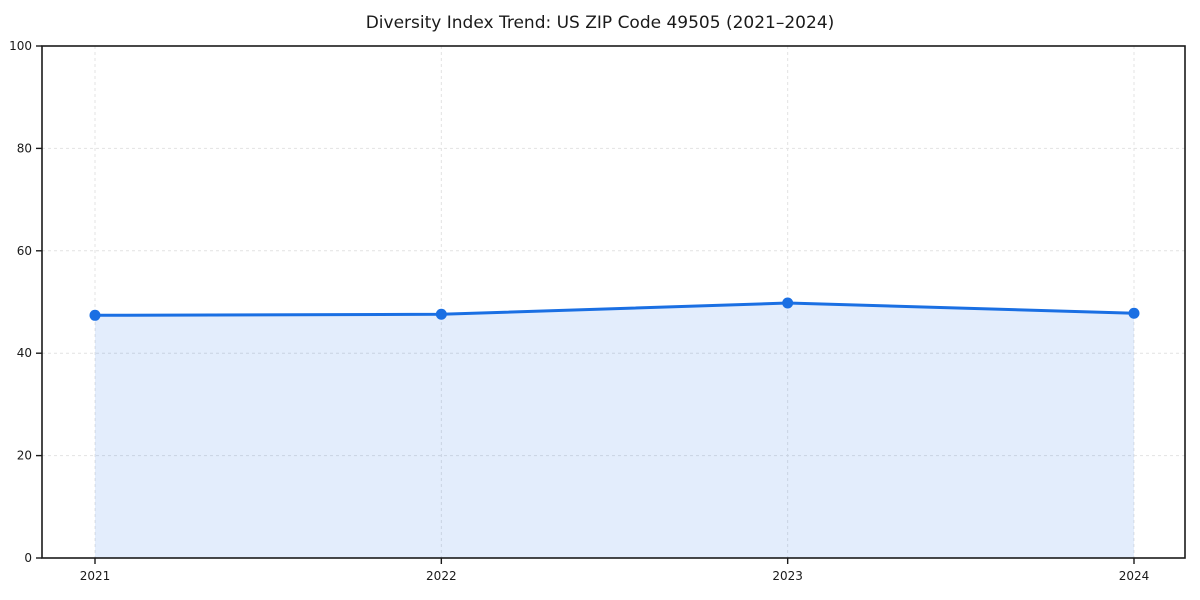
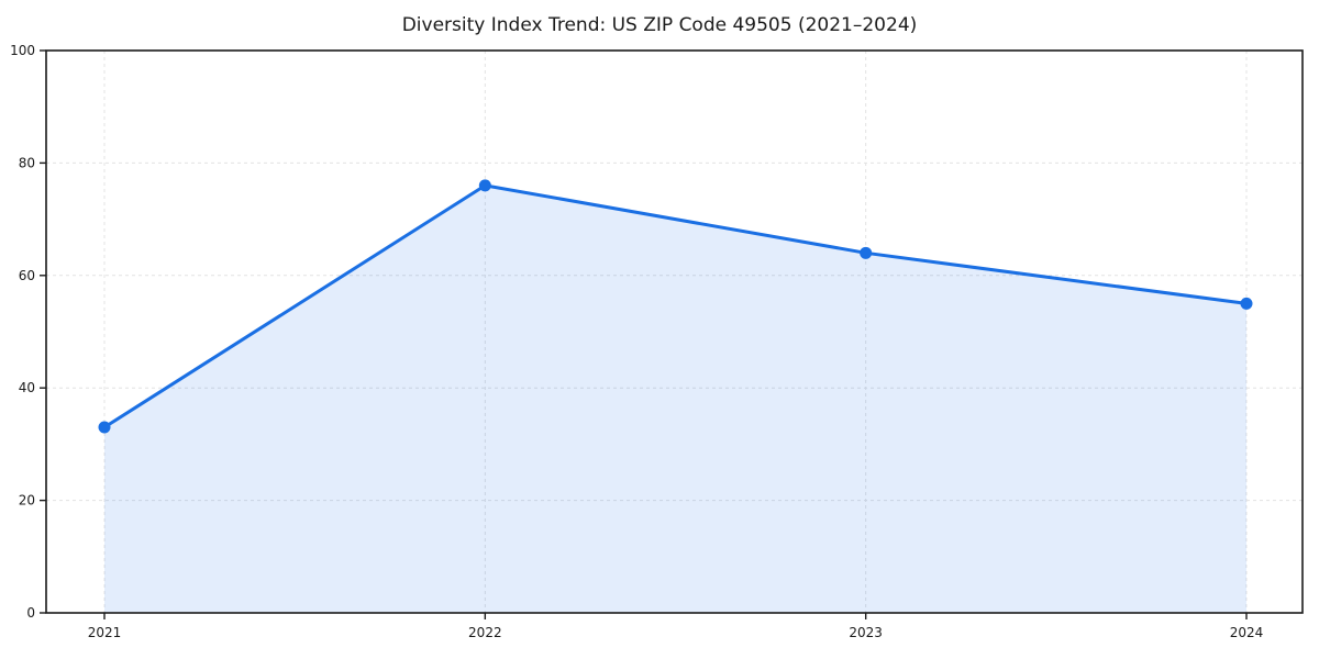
2021: 47 -> 33
2022: 48 -> 76
2023: 50 -> 64
2024: 48 -> 55
